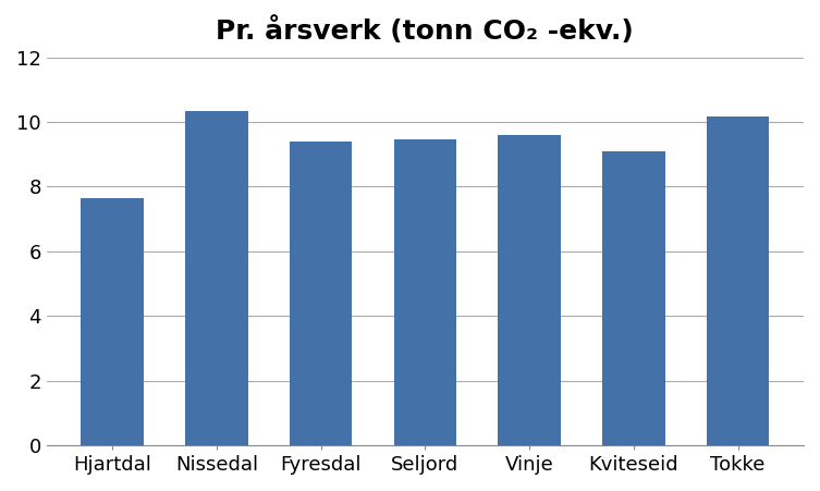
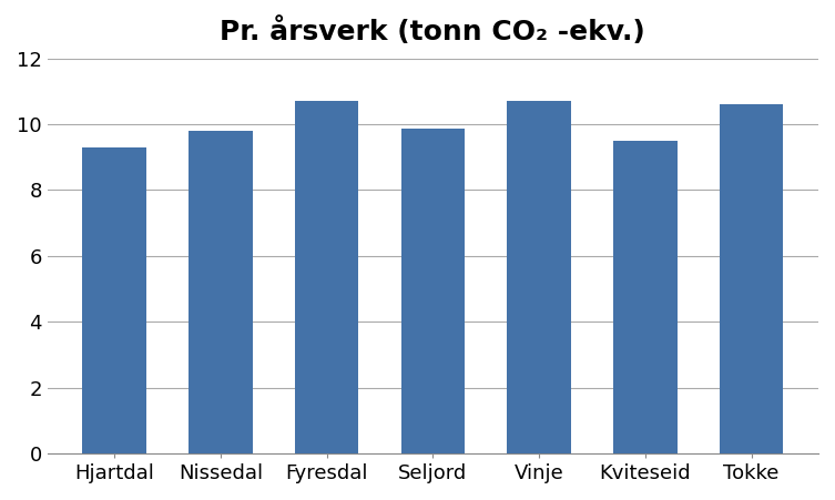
Hjartdal: 7.65 -> 9.30
Nissedal: 10.35 -> 9.80
Fyresdal: 9.40 -> 10.70
Seljord: 9.45 -> 9.85
Vinje: 9.60 -> 10.70
Kviteseid: 9.10 -> 9.50
Tokke: 10.15 -> 10.60
